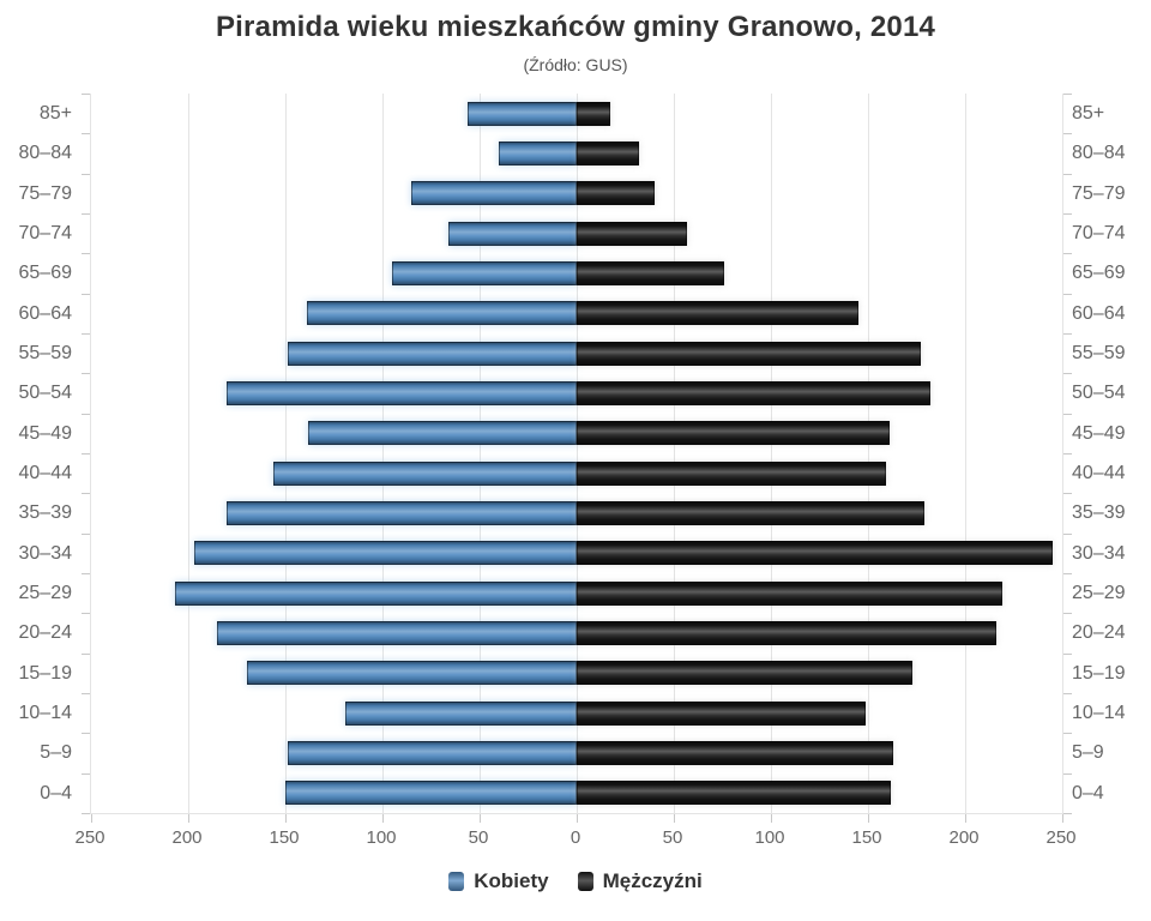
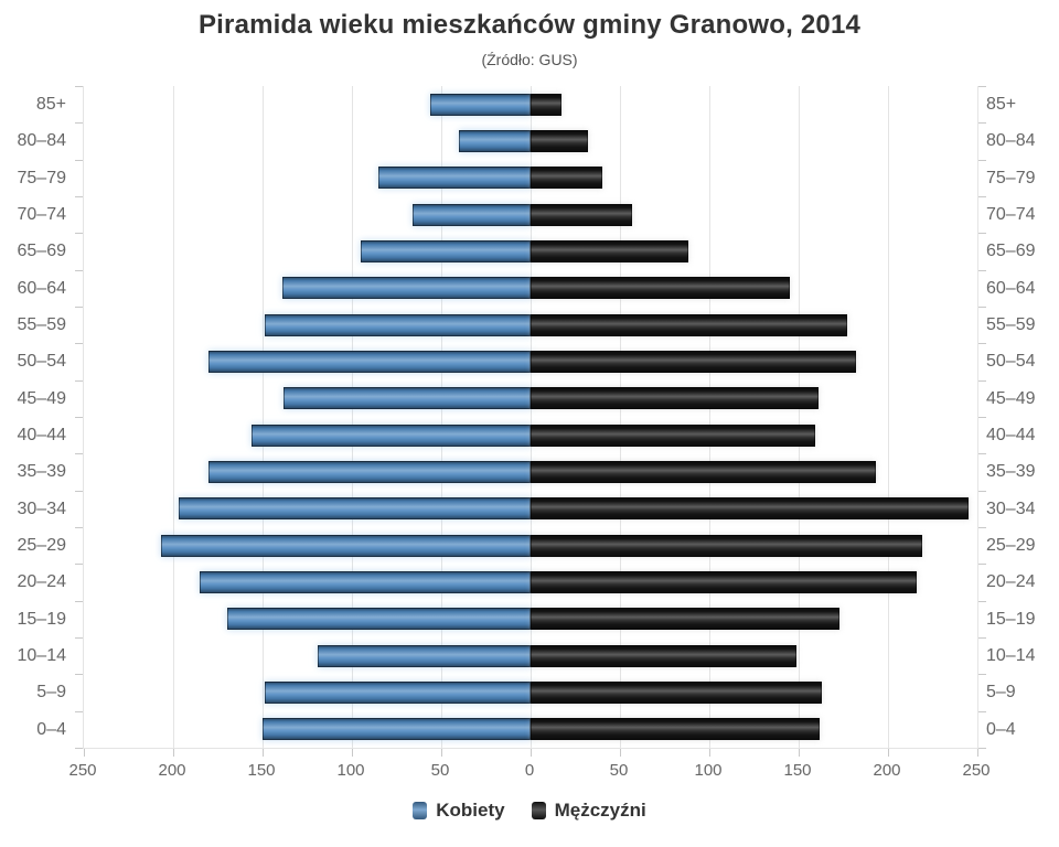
Mężczyźni/65–69: 76 -> 88
Mężczyźni/35–39: 179 -> 193
